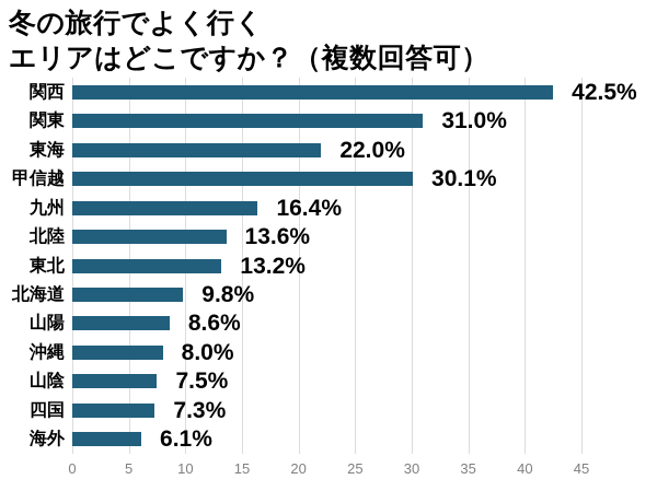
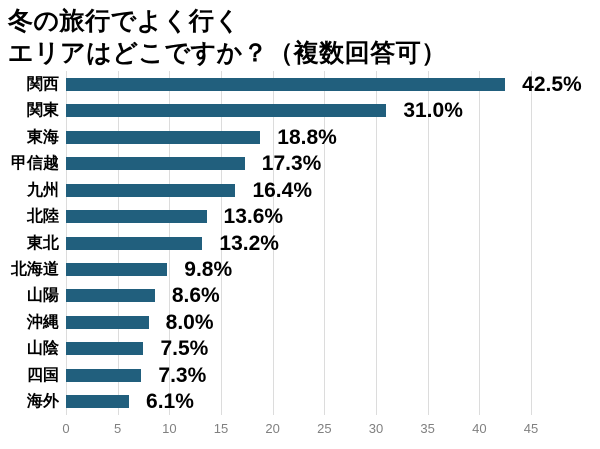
東海: 22.0% -> 18.8%
甲信越: 30.1% -> 17.3%
